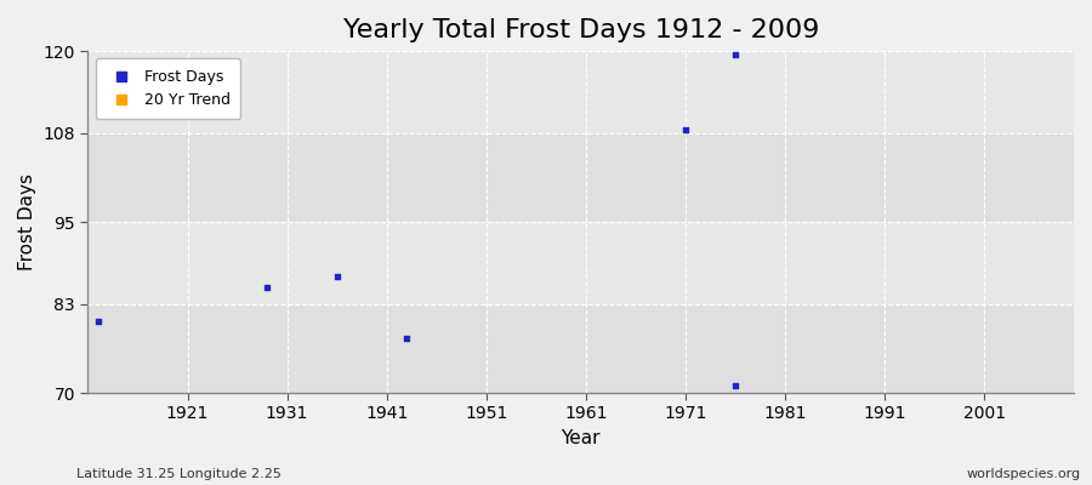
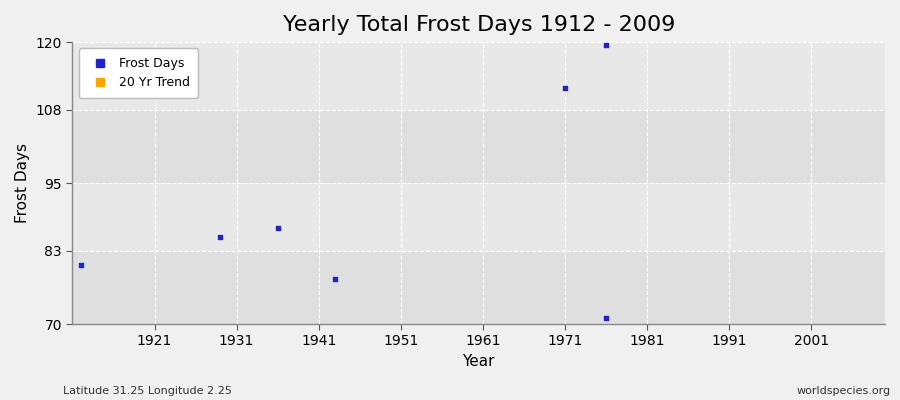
1971: 108.5 -> 111.8
